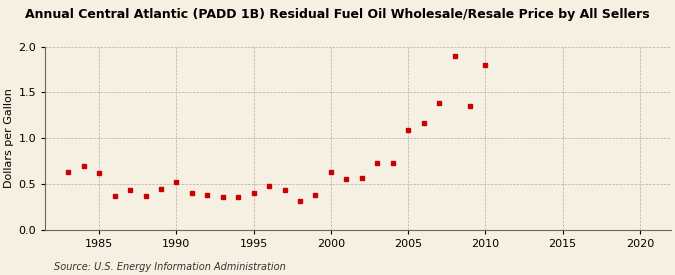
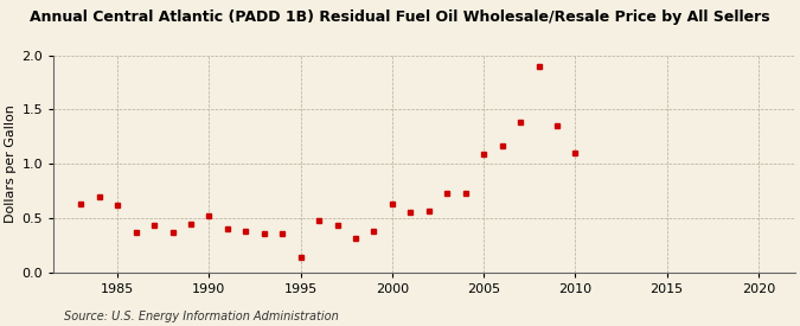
1995: 0.40 -> 0.14
2010: 1.80 -> 1.10
